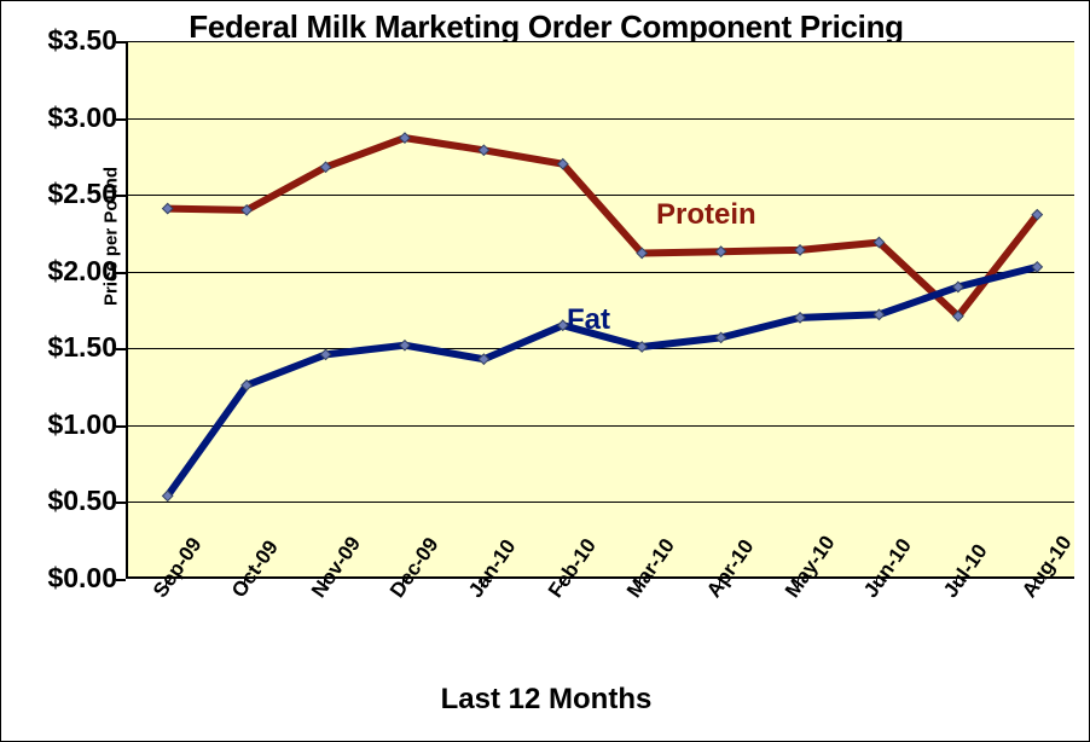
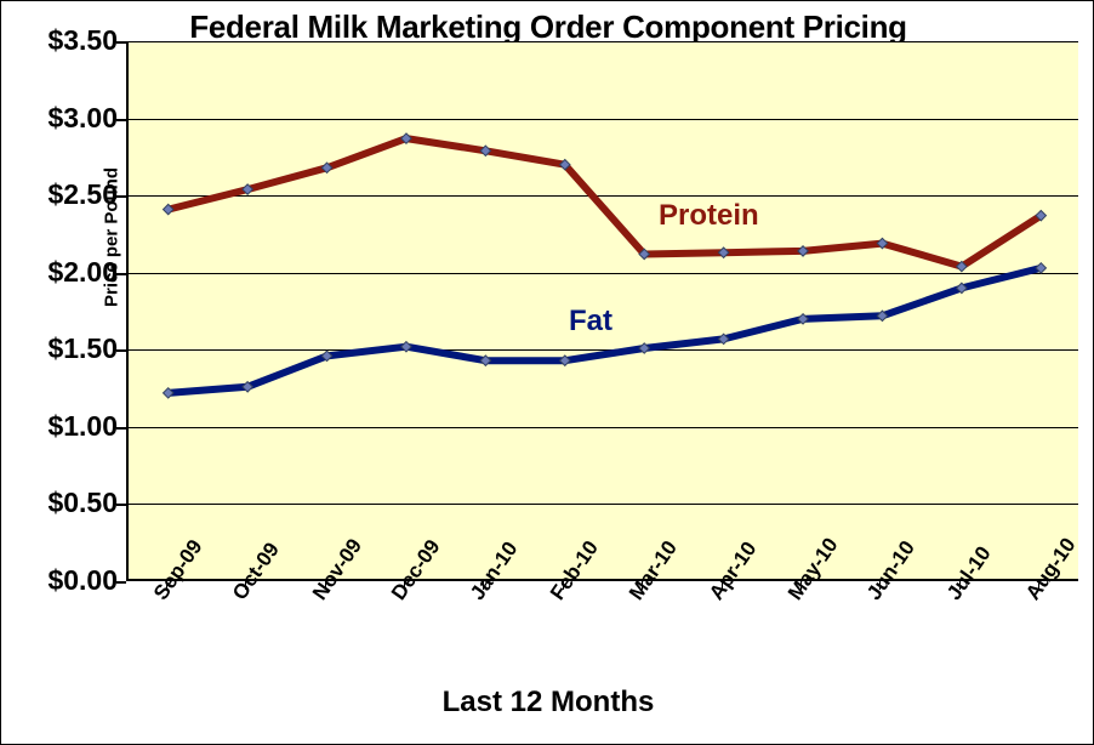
Fat/Sep-09: $0.54 -> $1.22
Protein/Oct-09: $2.40 -> $2.54
Fat/Feb-10: $1.65 -> $1.43
Protein/Jul-10: $1.71 -> $2.04
